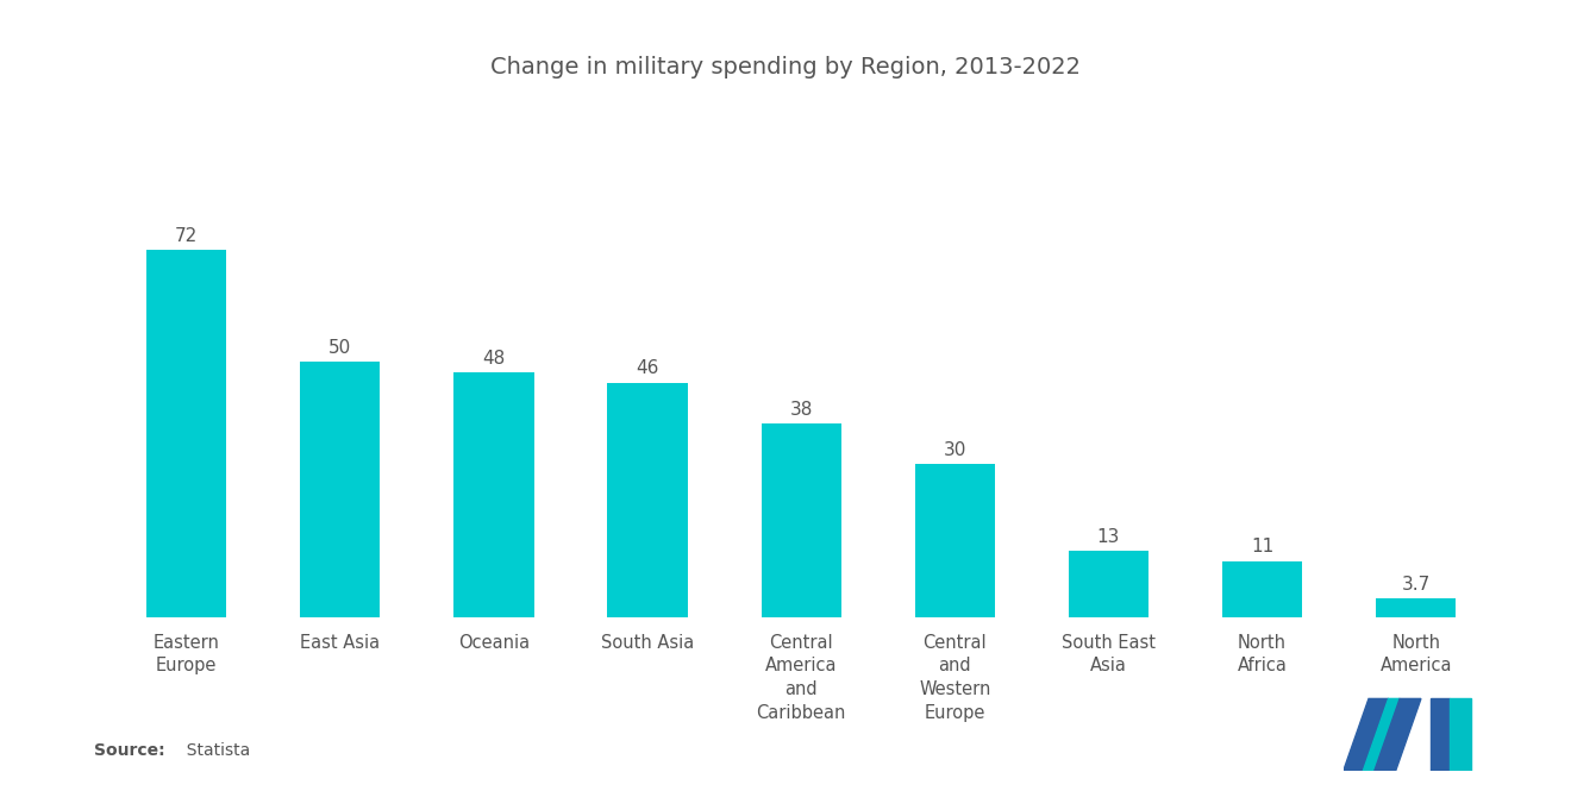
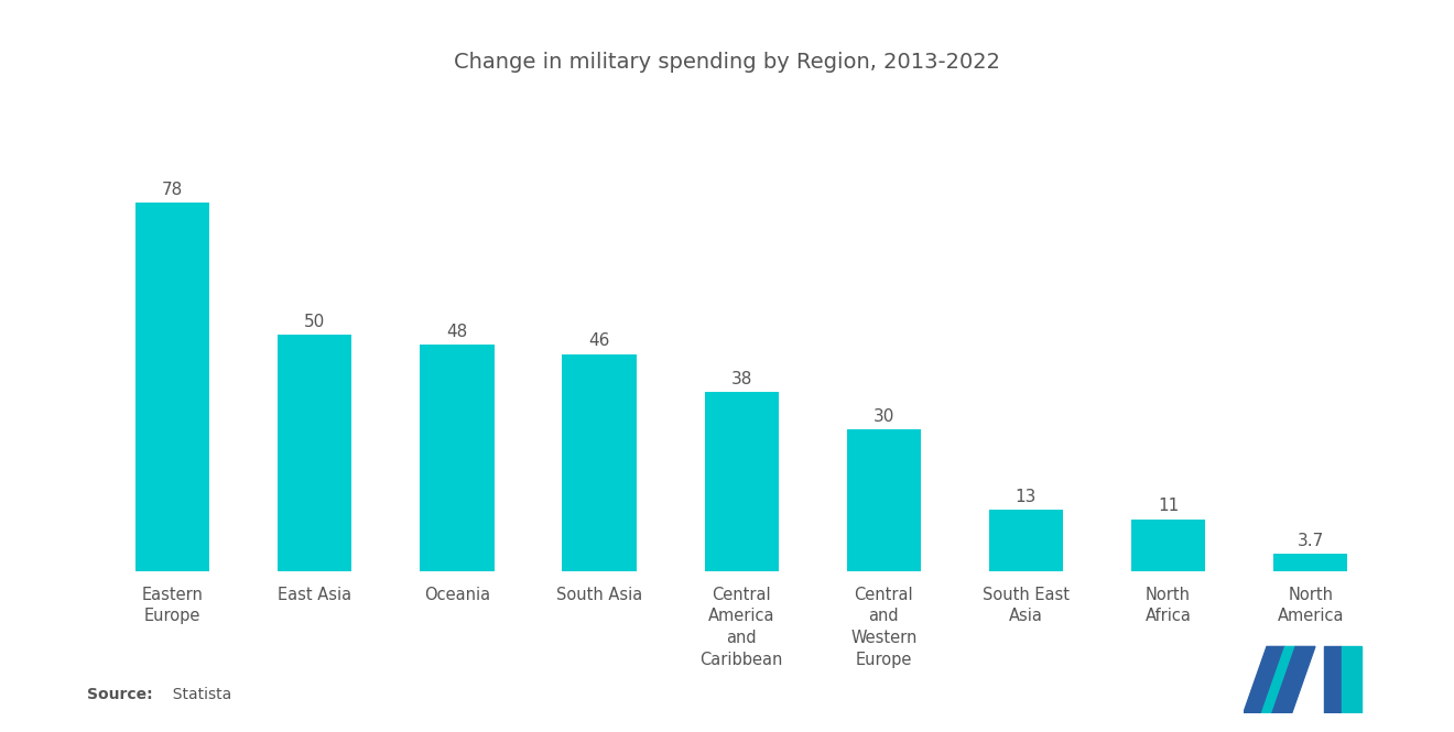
Eastern Europe: 72 -> 78
